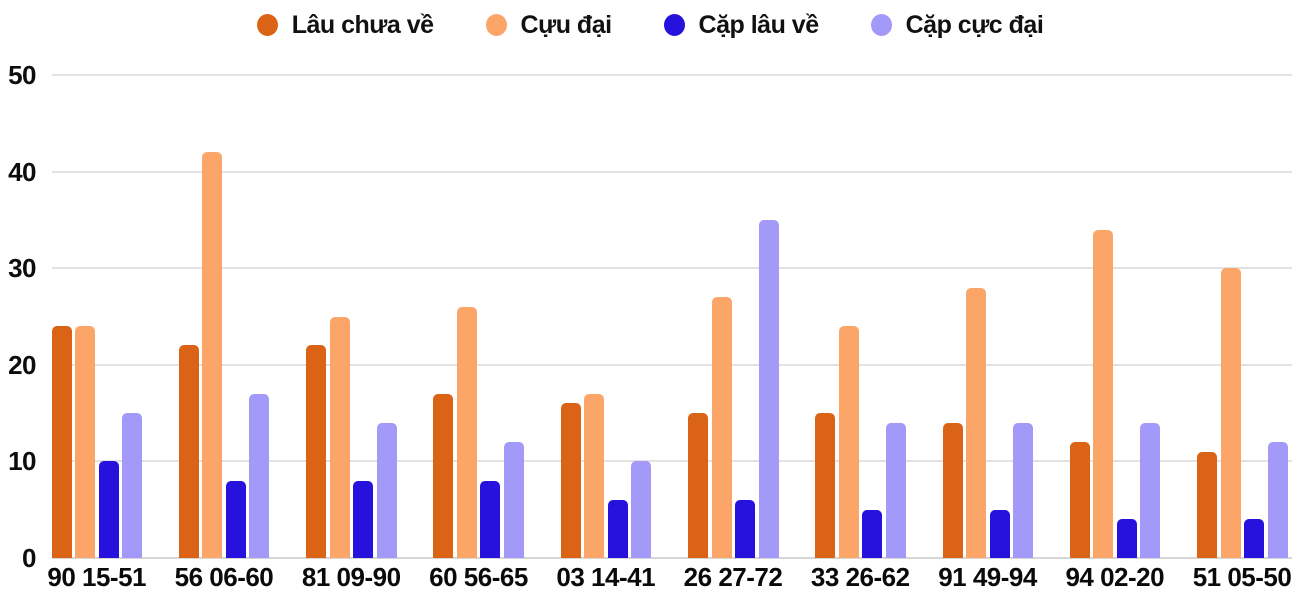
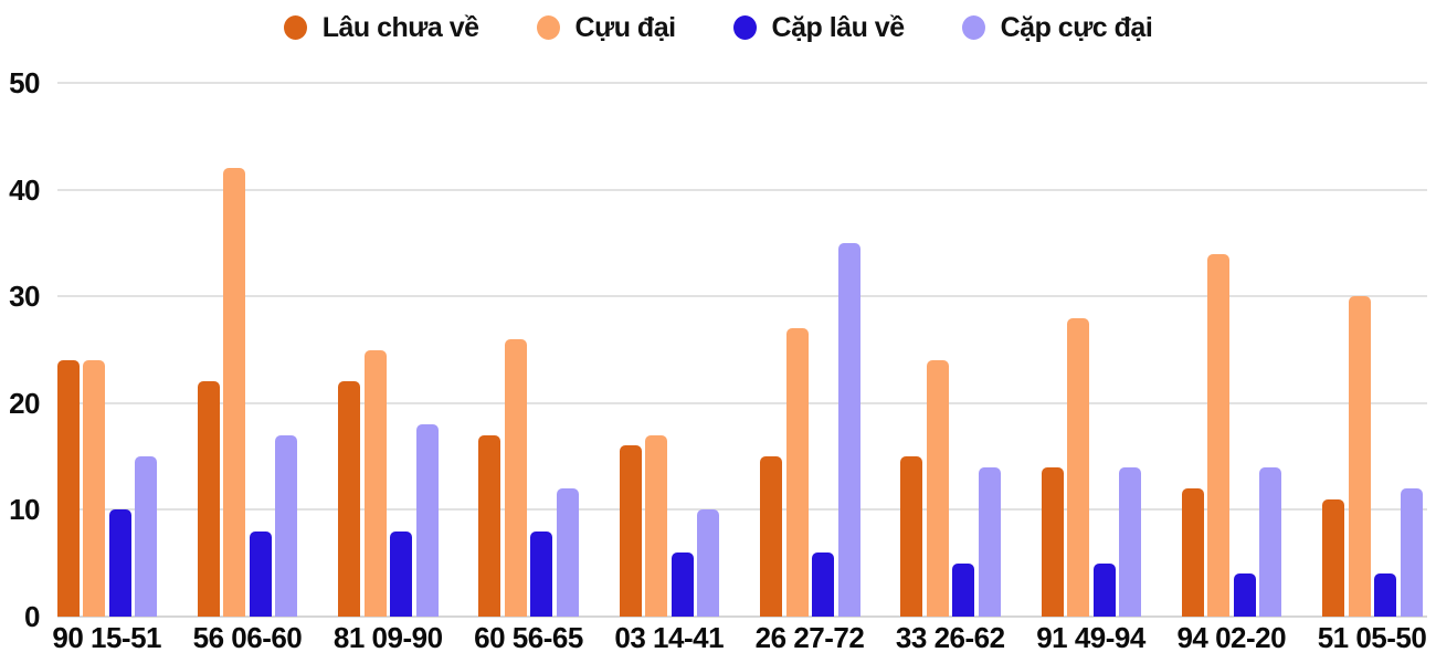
Cặp cực đại/81 09-90: 14 -> 18
